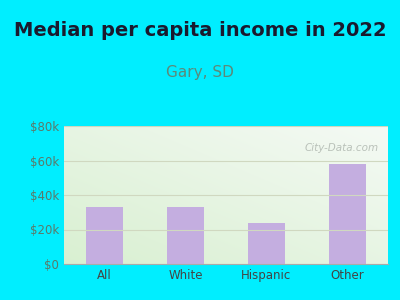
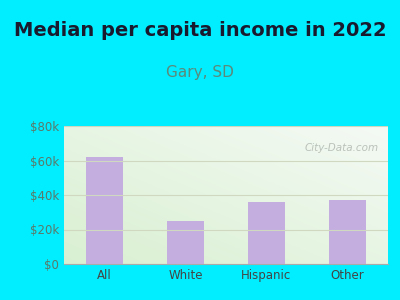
All: $33k -> $62k
White: $33k -> $25k
Hispanic: $24k -> $36k
Other: $58k -> $37k
